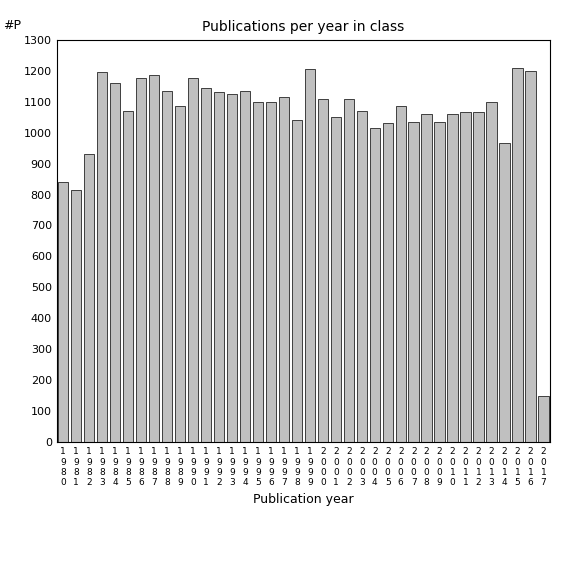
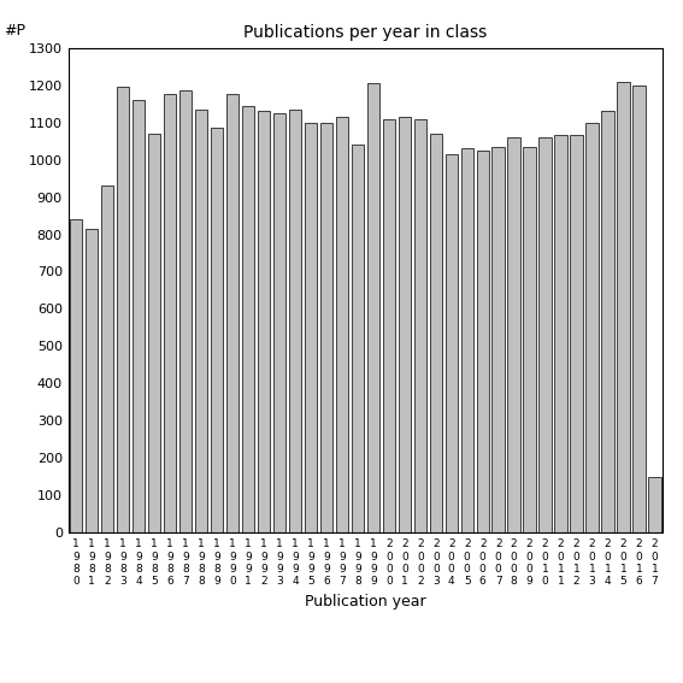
2 0 0 1: 1050 -> 1115
2 0 0 6: 1085 -> 1025
2 0 1 4: 965 -> 1130
